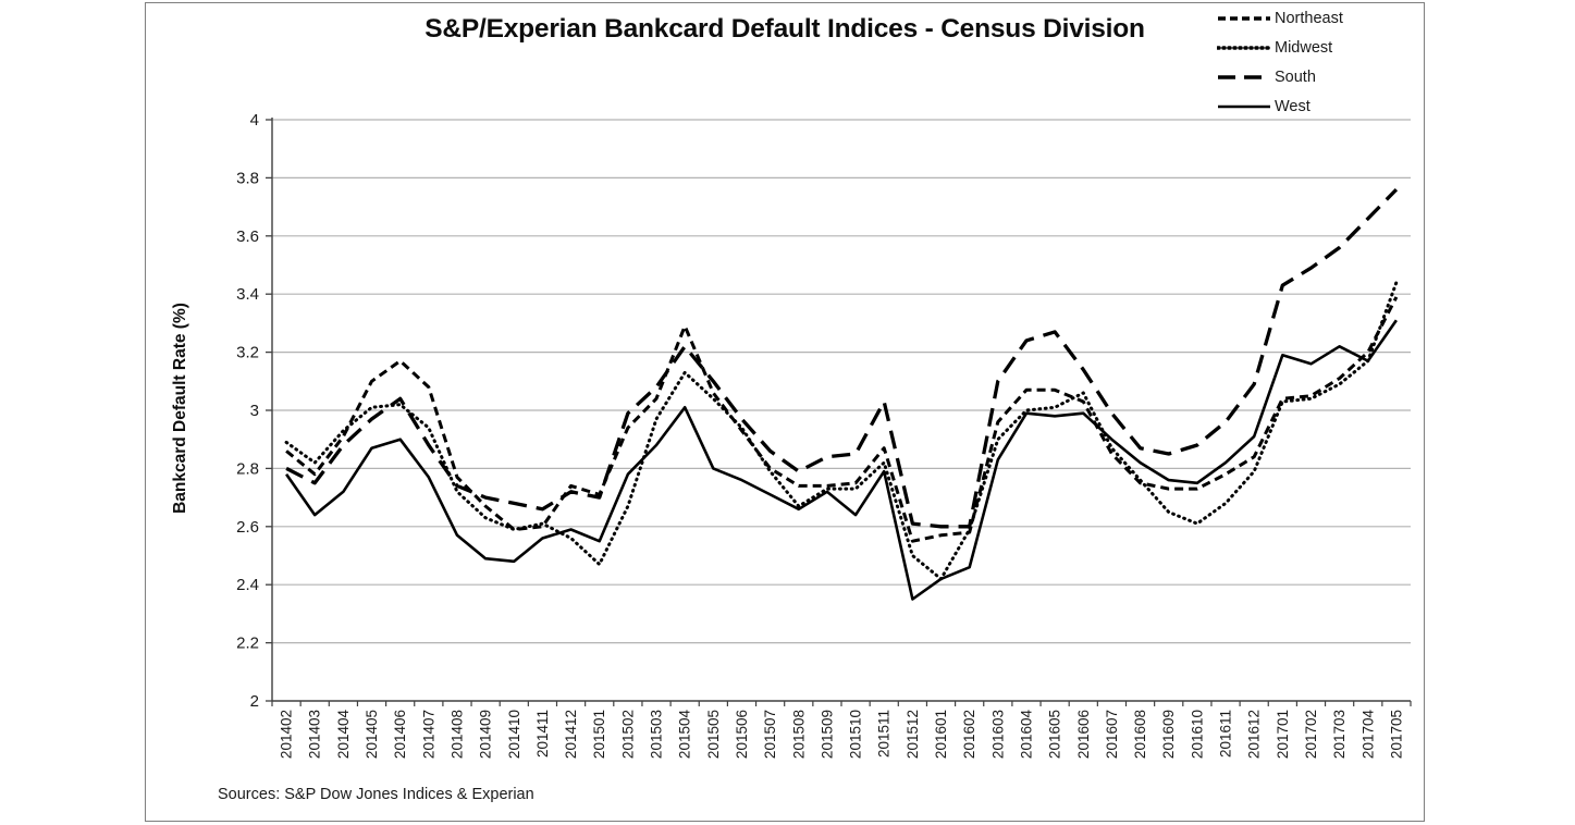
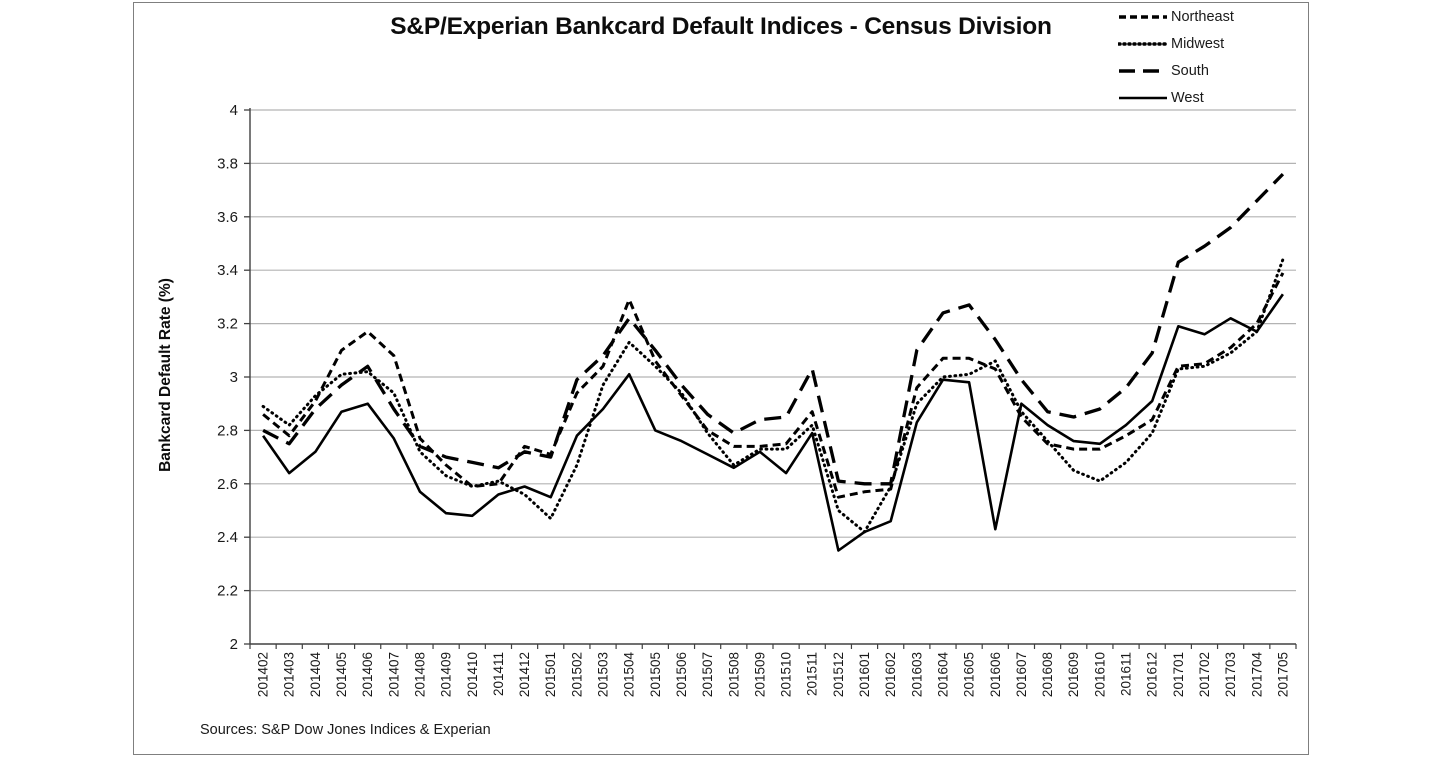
West/201606: 2.99 -> 2.43
